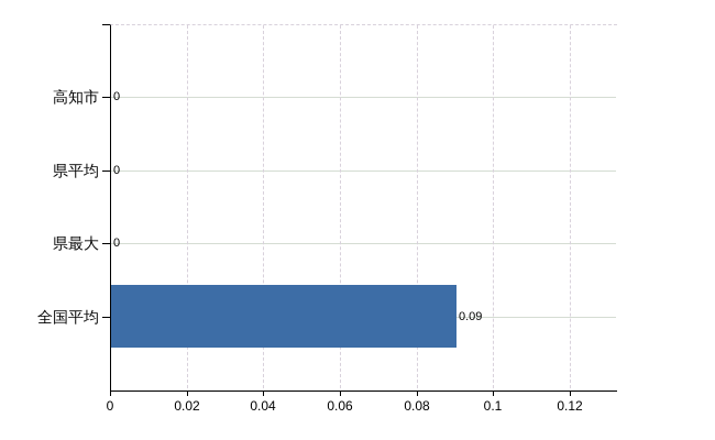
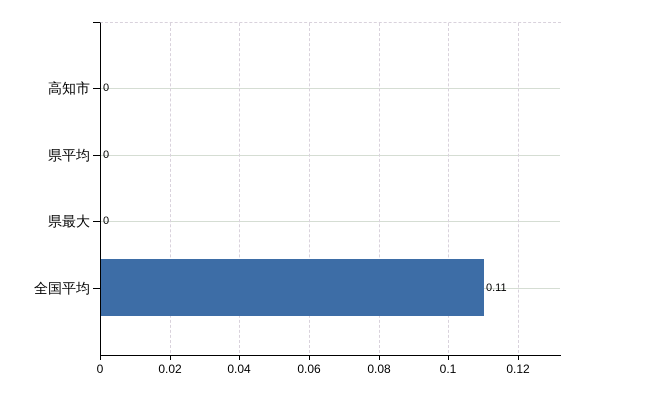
全国平均: 0.09 -> 0.11
